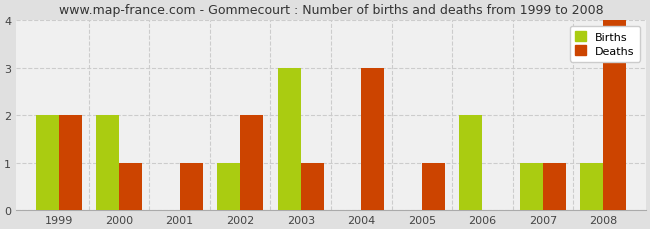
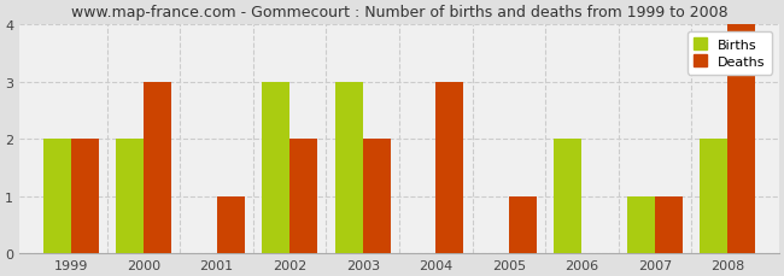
Deaths/2000: 1 -> 3
Births/2002: 1 -> 3
Deaths/2003: 1 -> 2
Births/2008: 1 -> 2
